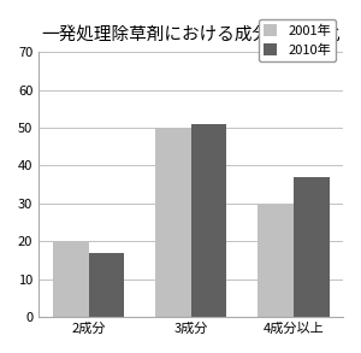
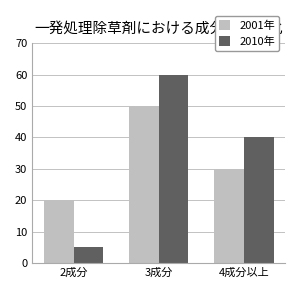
2010年/2成分: 17 -> 5
2010年/3成分: 51 -> 60
2010年/4成分以上: 37 -> 40
